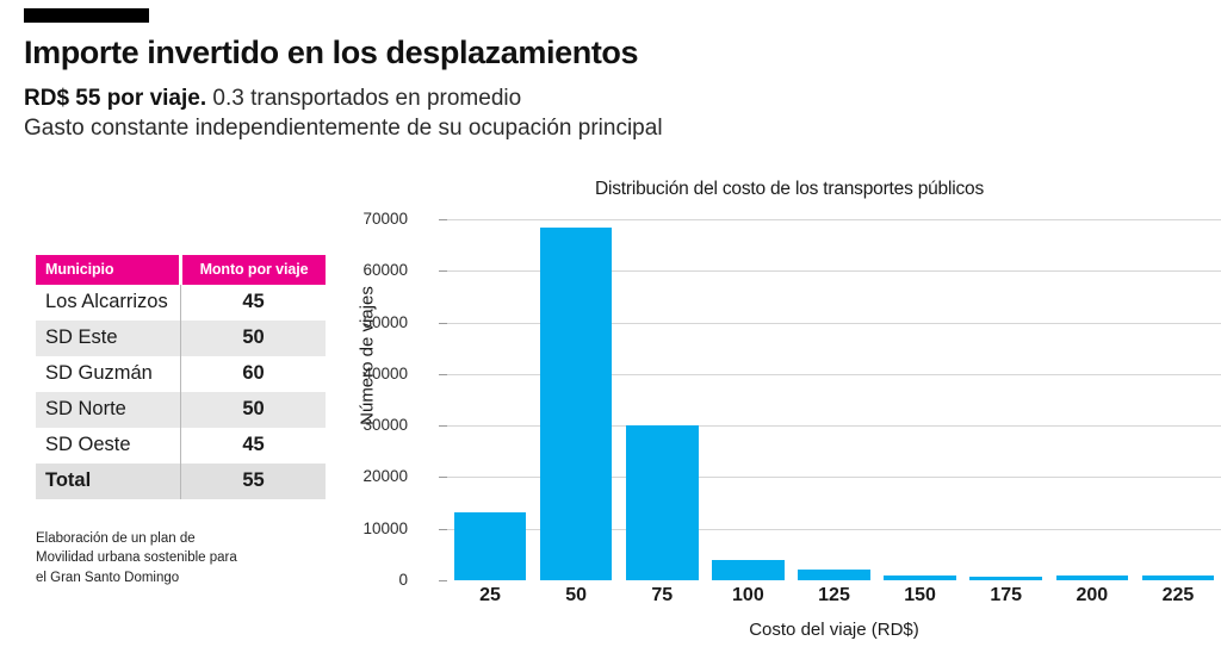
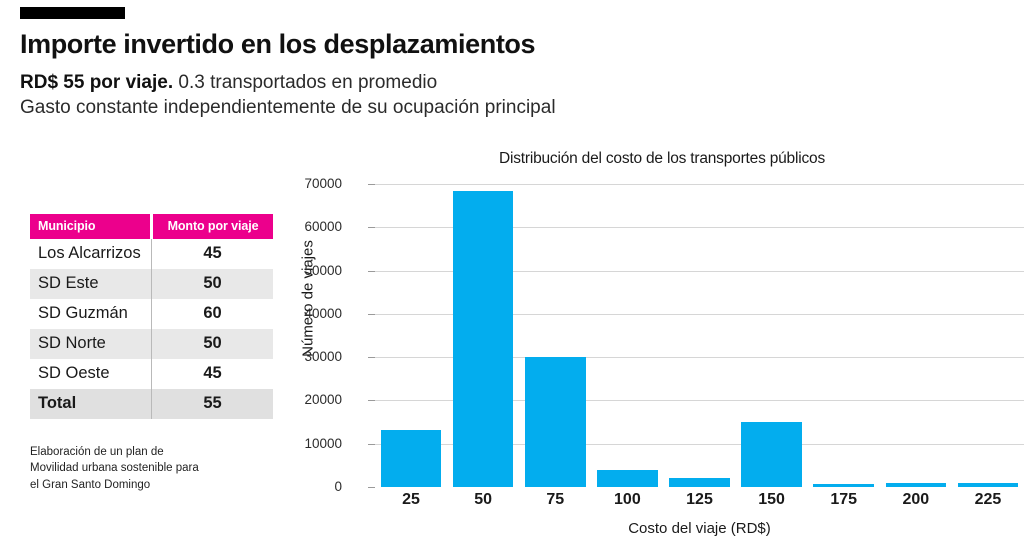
150: 1000 -> 15000
